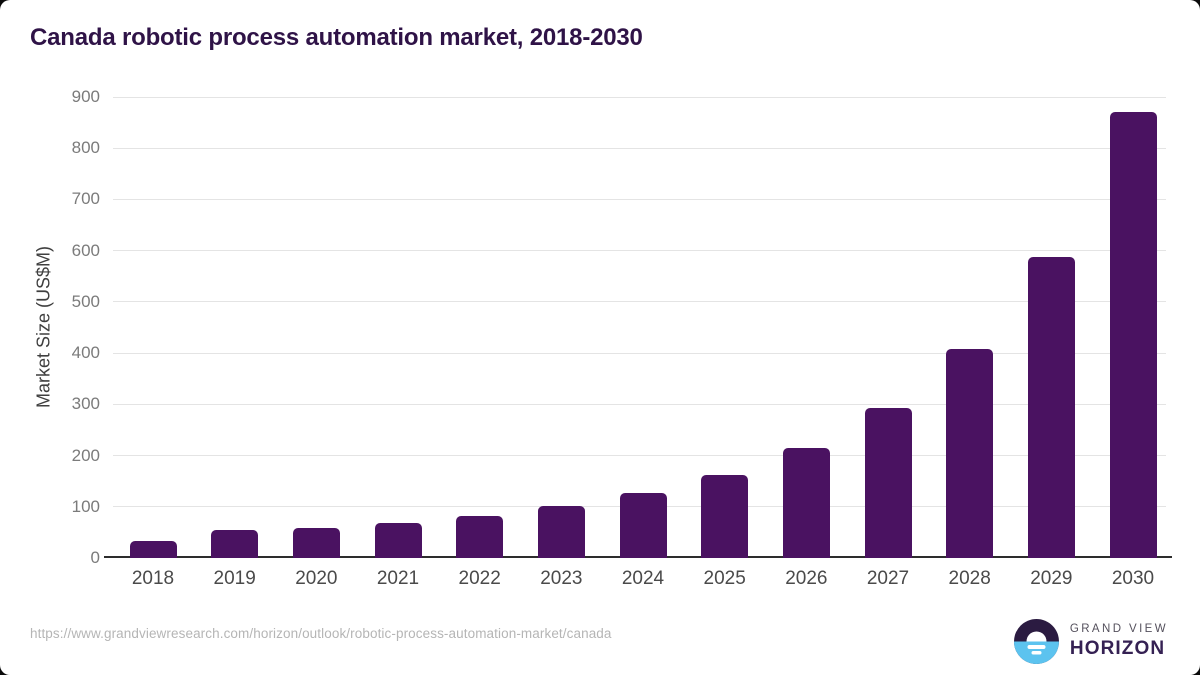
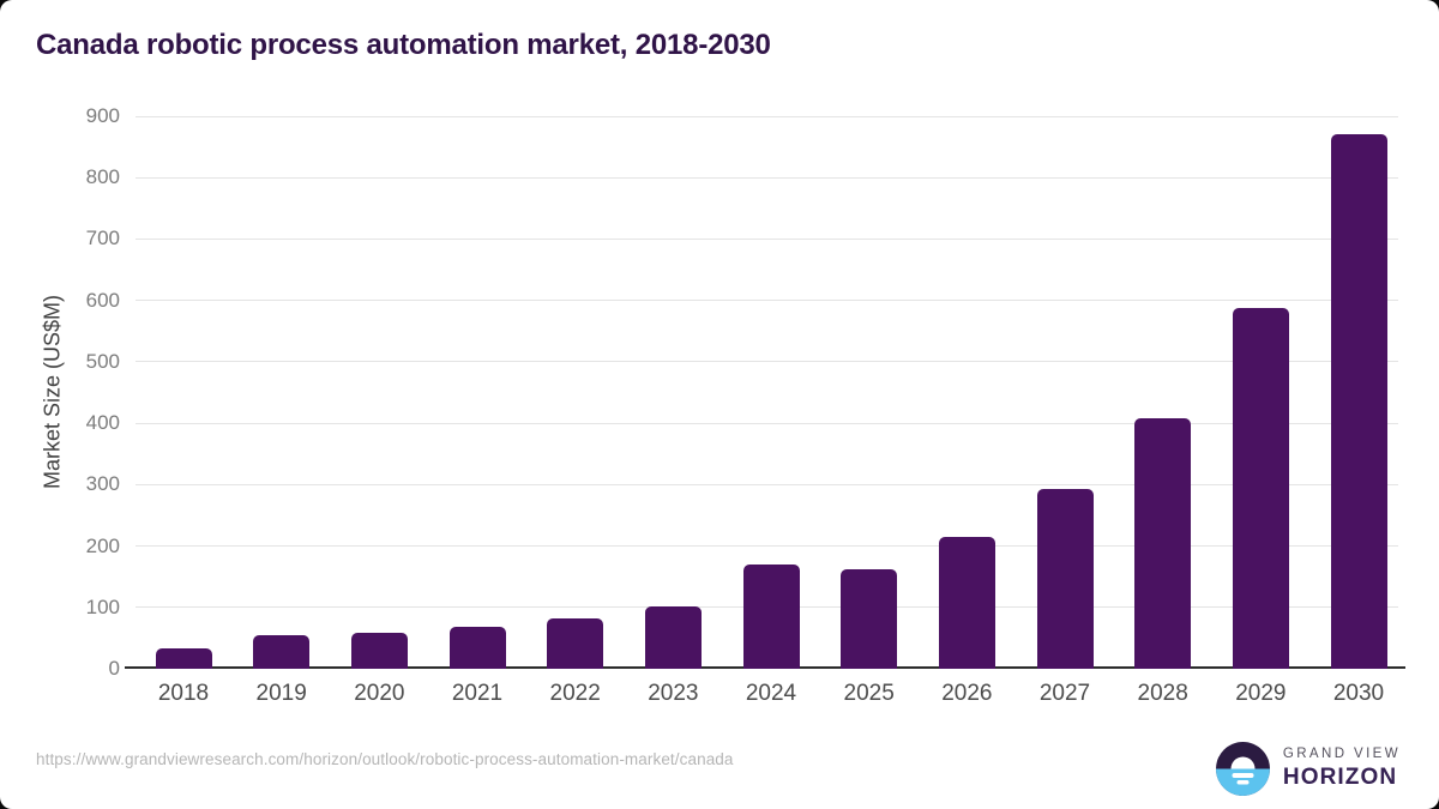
2024: 130 -> 170
